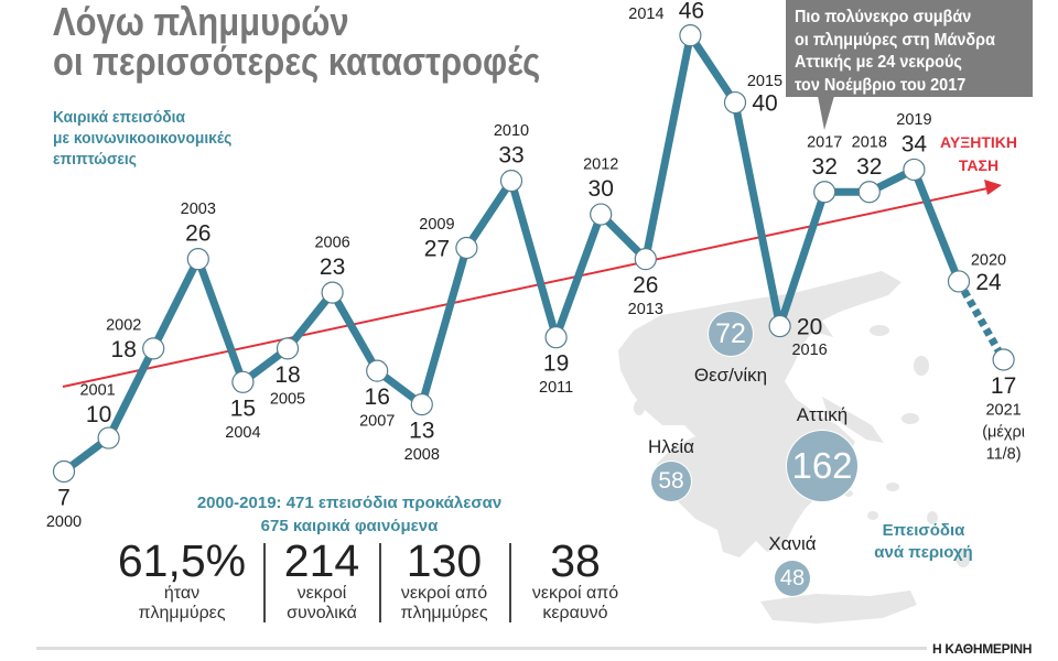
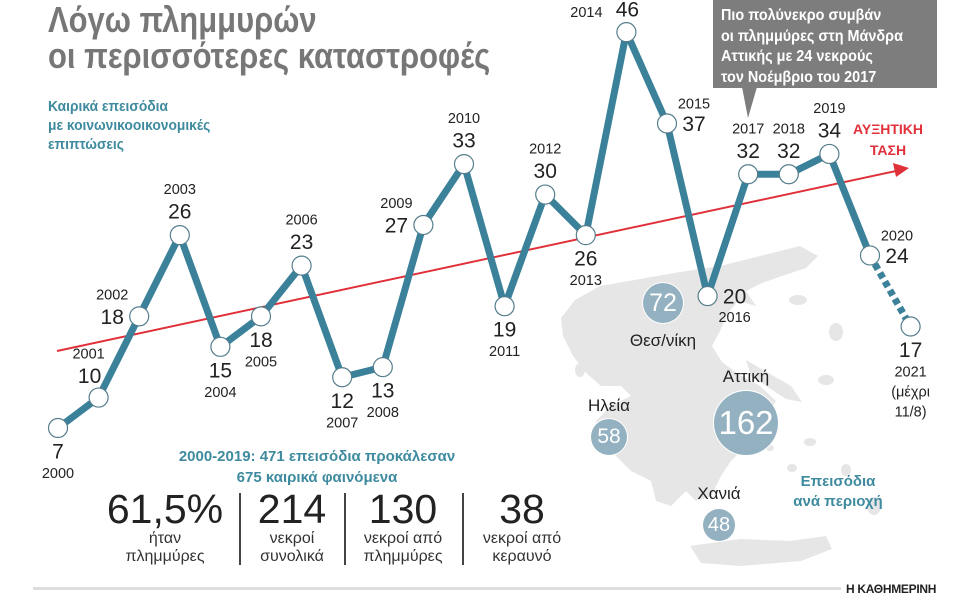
2007: 16 -> 12
2015: 40 -> 37
